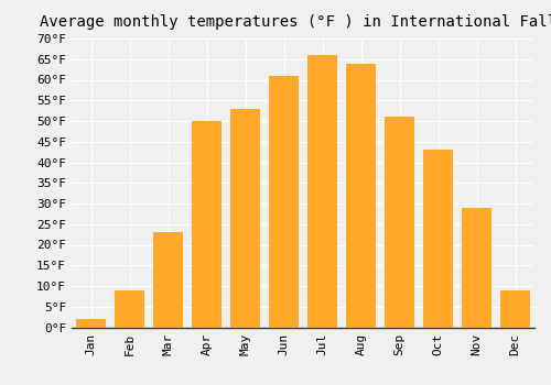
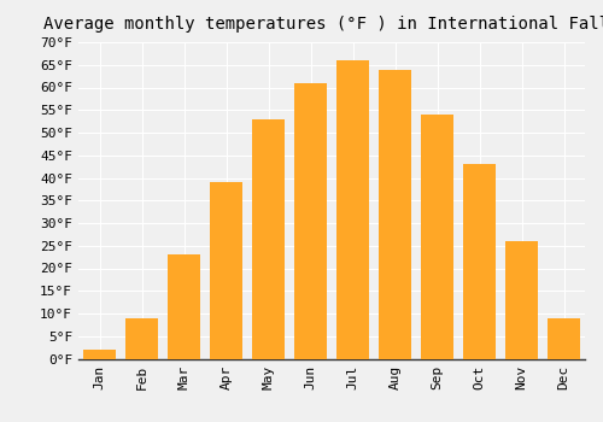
Apr: 50°F -> 39°F
Sep: 51°F -> 54°F
Nov: 29°F -> 26°F
